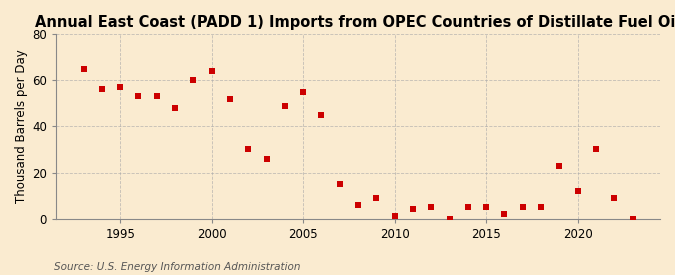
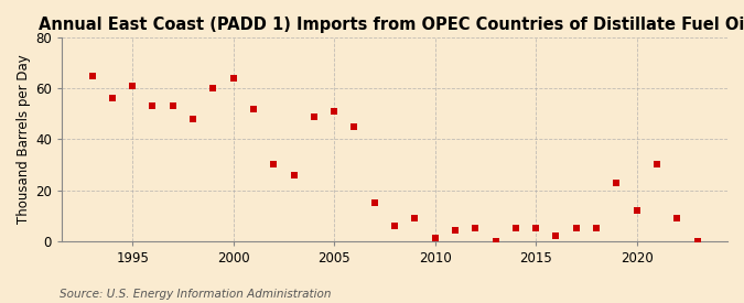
1995: 57 -> 61
2005: 55 -> 51
